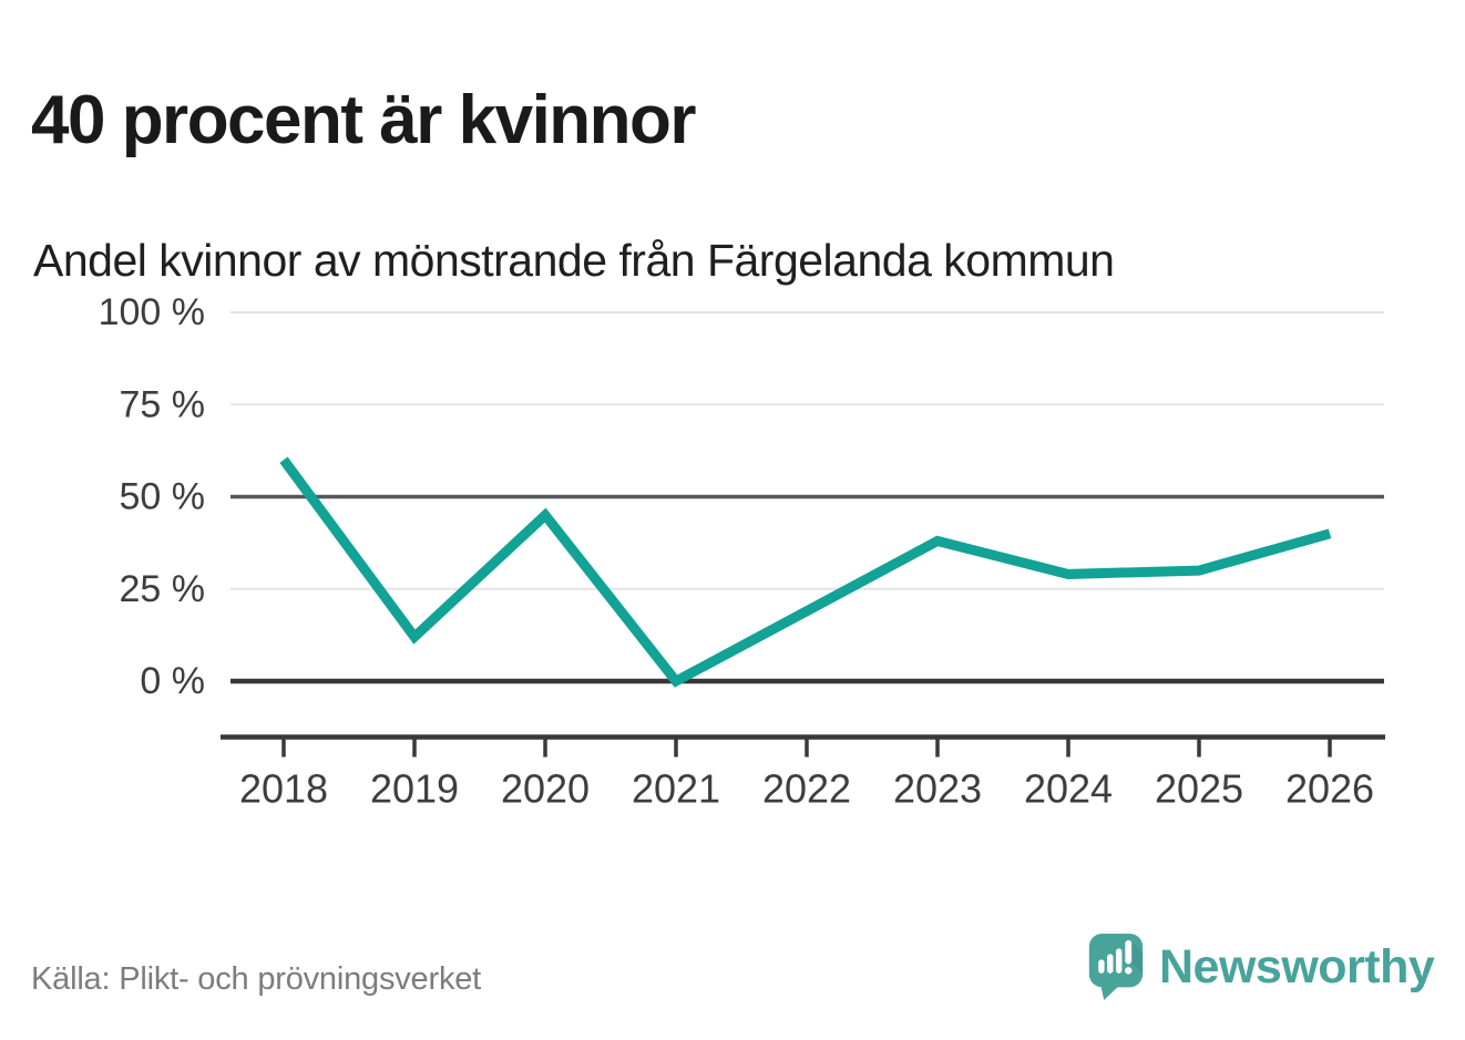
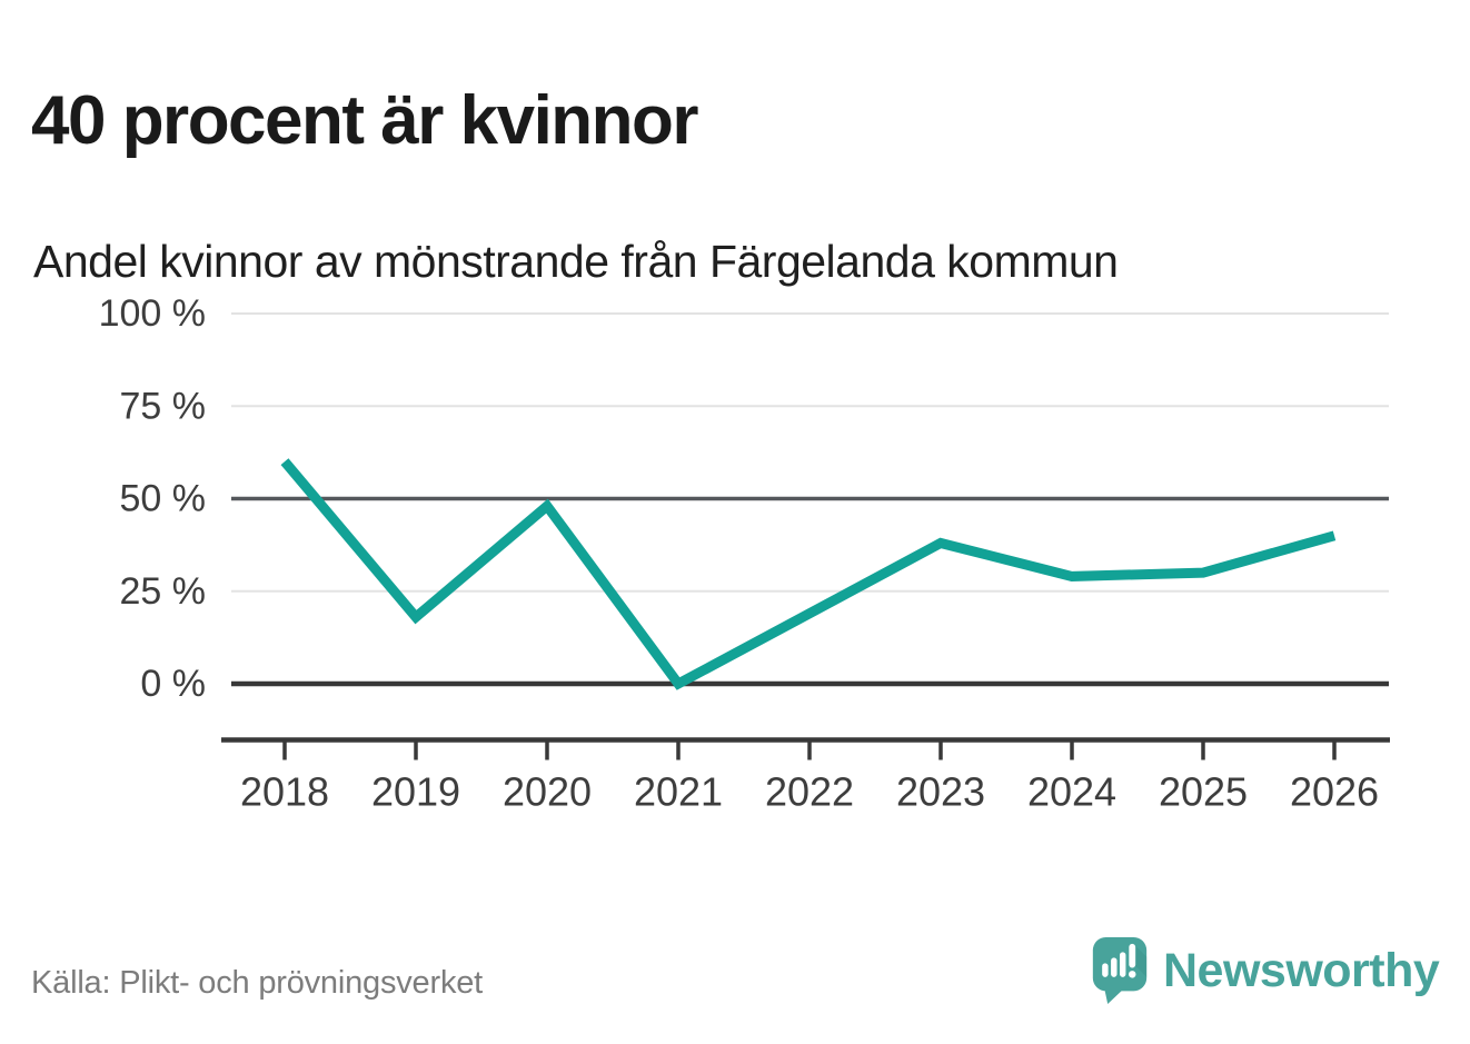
2019: 12% -> 18%
2020: 45% -> 48%
